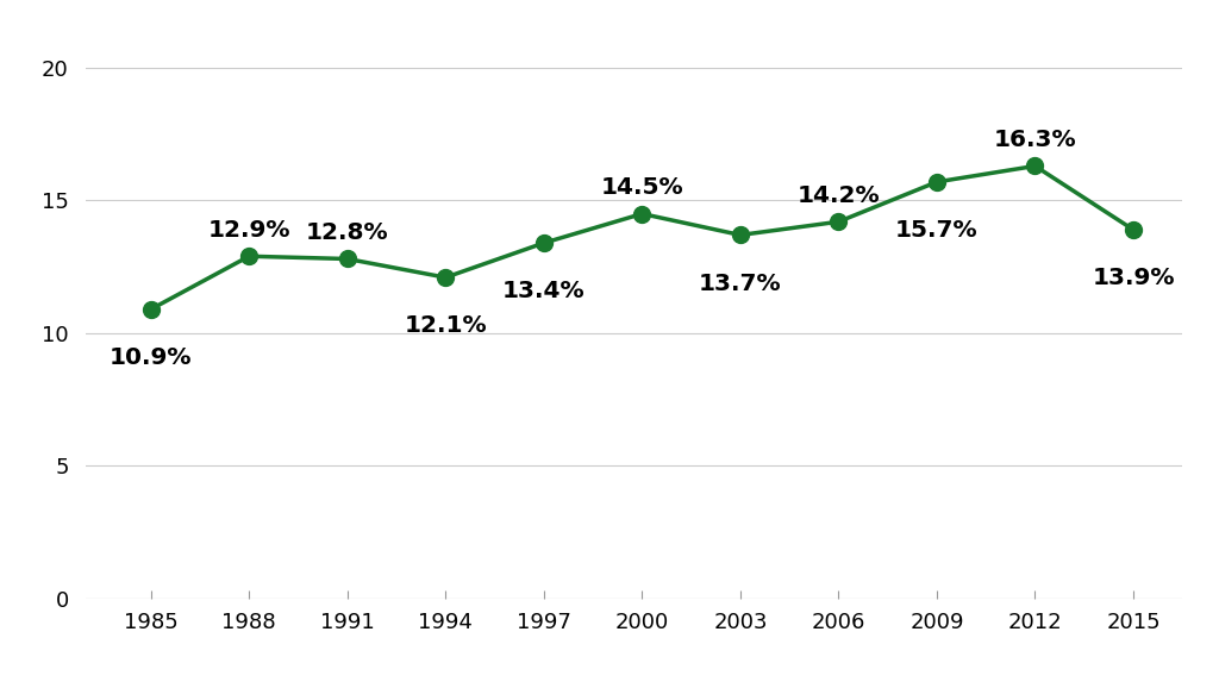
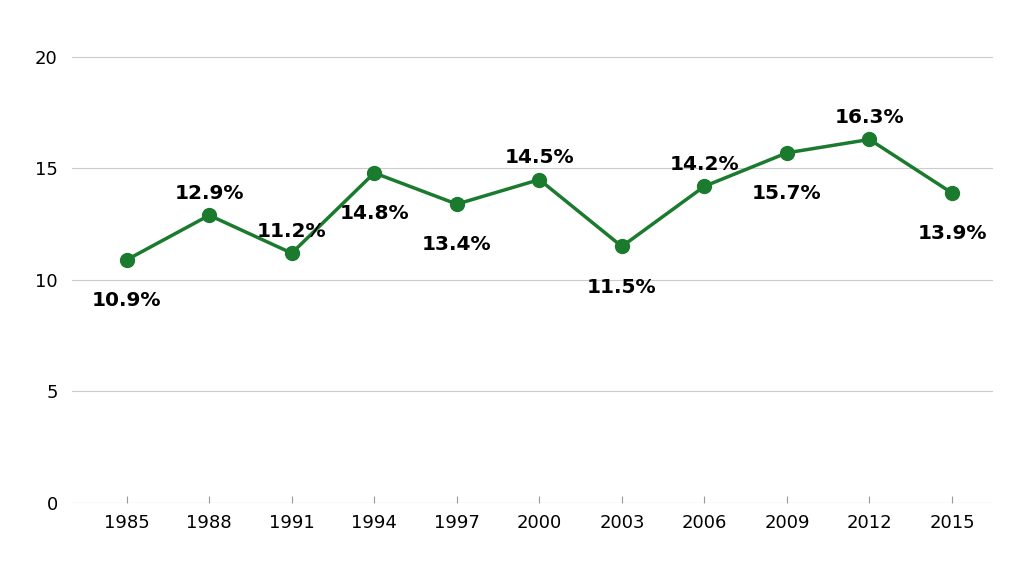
1991: 12.8% -> 11.2%
1994: 12.1% -> 14.8%
2003: 13.7% -> 11.5%
